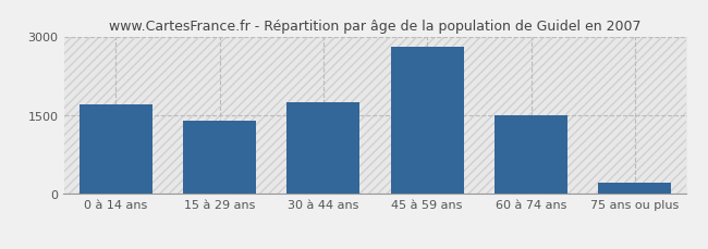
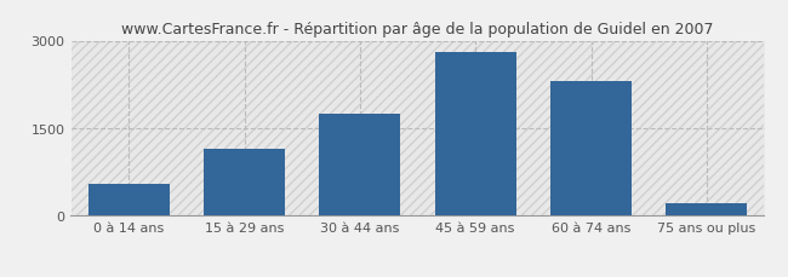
0 à 14 ans: 1700 -> 550
15 à 29 ans: 1400 -> 1150
60 à 74 ans: 1500 -> 2300
